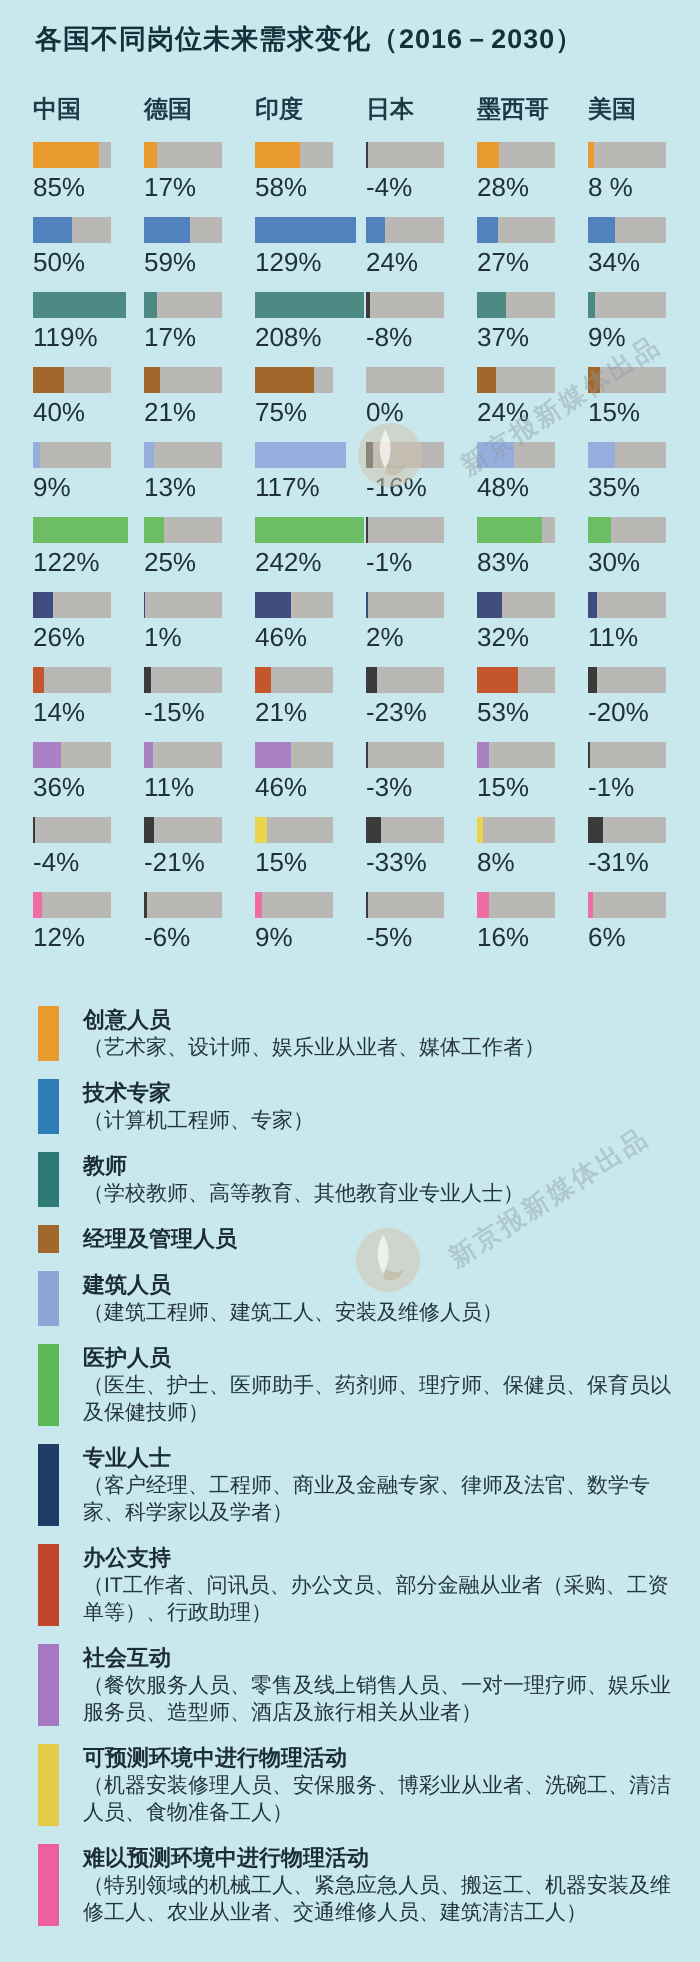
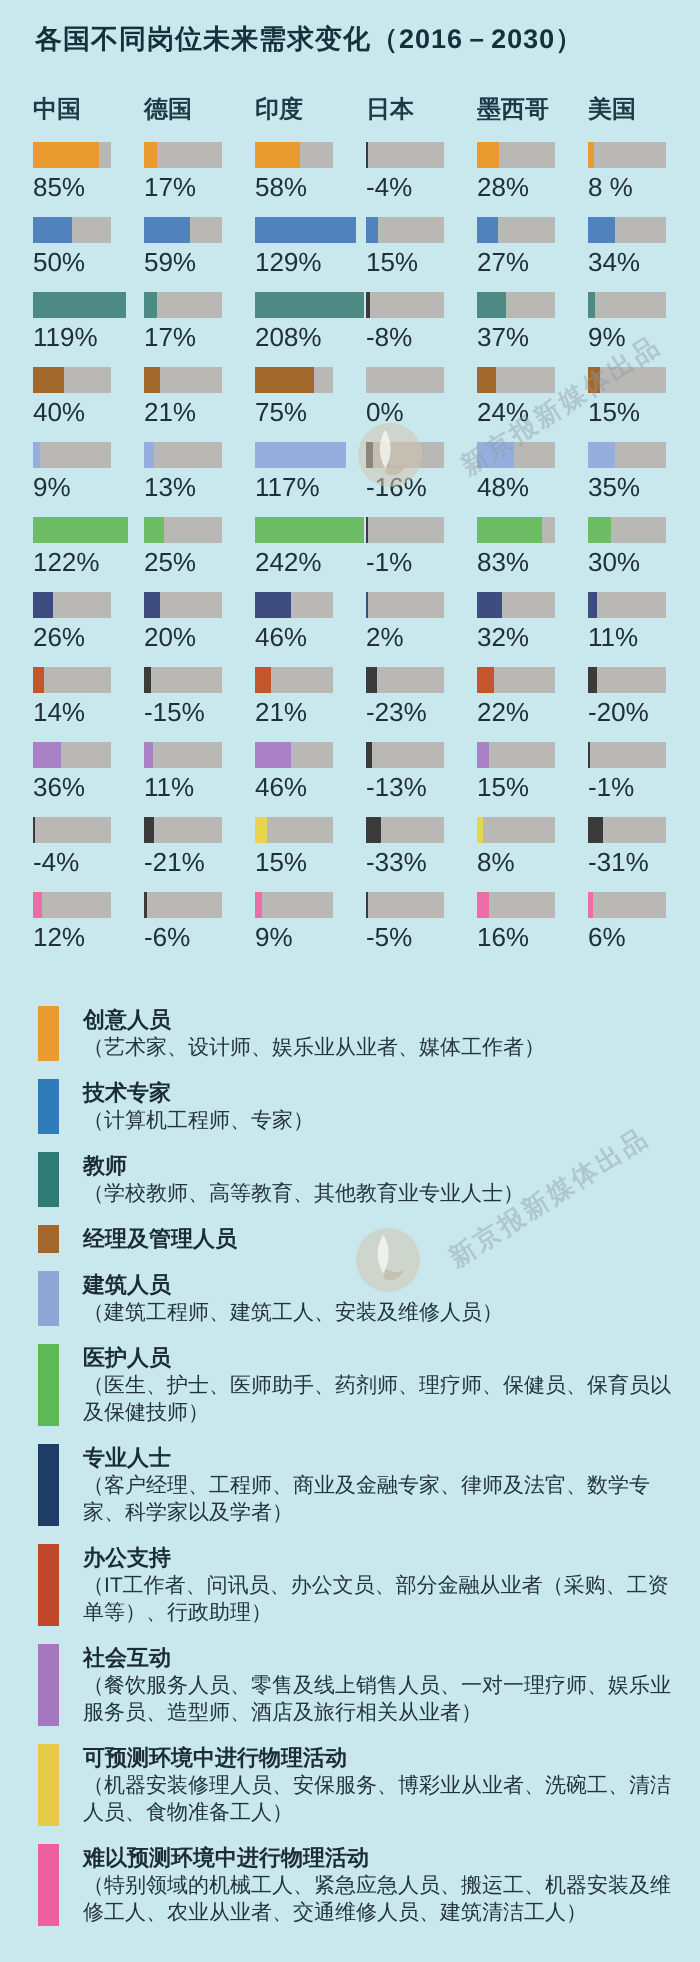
专业人士/德国: 1% -> 20%
技术专家/日本: 24% -> 15%
社会互动/日本: -3% -> -13%
办公支持/墨西哥: 53% -> 22%
